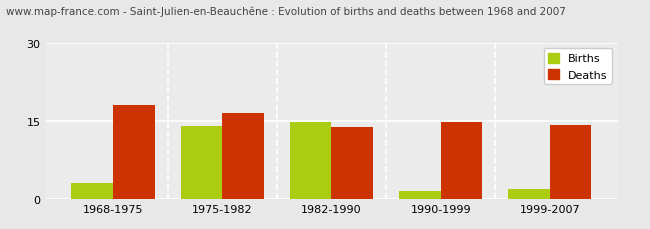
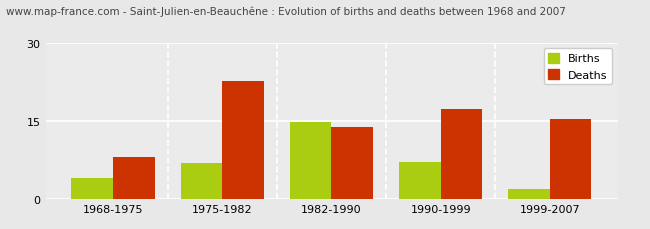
Births/1968-1975: 3.0 -> 4.0
Deaths/1968-1975: 18.0 -> 8.0
Births/1975-1982: 14.0 -> 7.0
Deaths/1975-1982: 16.5 -> 22.6
Births/1990-1999: 1.5 -> 7.2
Deaths/1990-1999: 14.7 -> 17.2
Deaths/1999-2007: 14.3 -> 15.4
